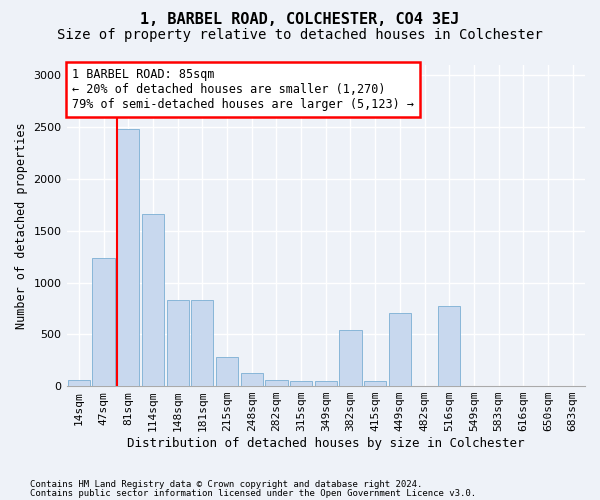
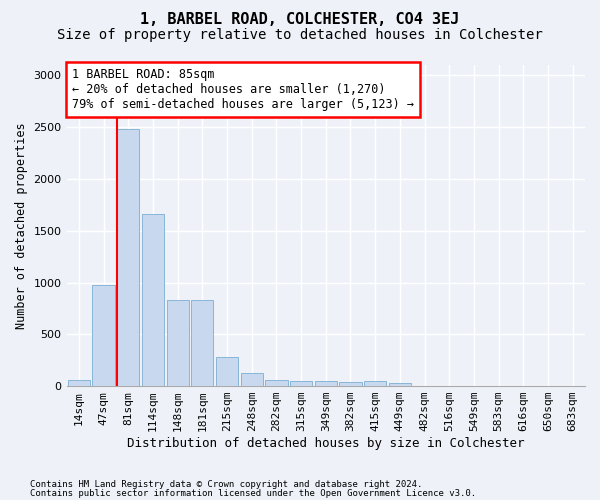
47sqm: 1240 -> 980
382sqm: 540 -> 40
449sqm: 710 -> 30
516sqm: 770 -> 0
